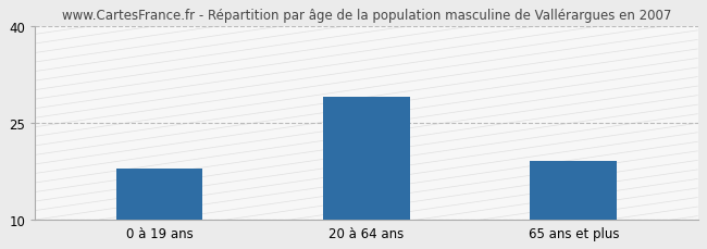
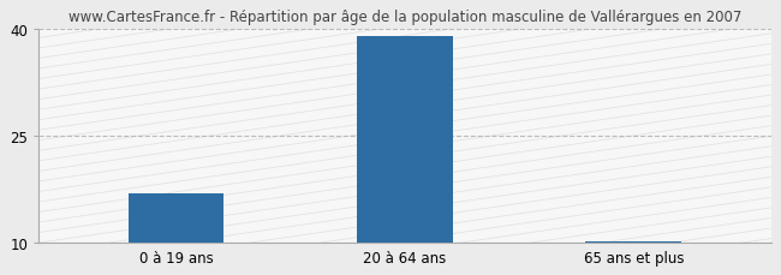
0 à 19 ans: 18.0 -> 17.0
20 à 64 ans: 29.0 -> 39.0
65 ans et plus: 19.2 -> 10.2
